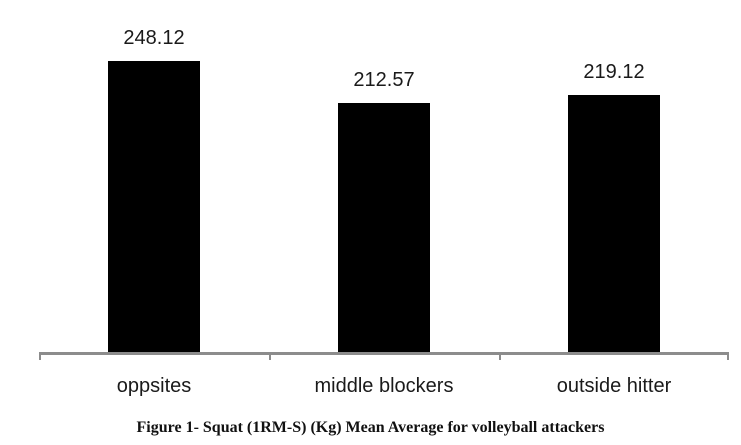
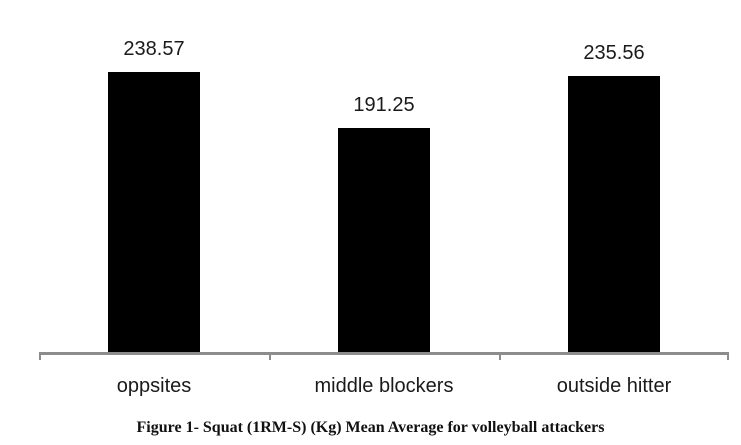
oppsites: 248.12 -> 238.57
middle blockers: 212.57 -> 191.25
outside hitter: 219.12 -> 235.56
